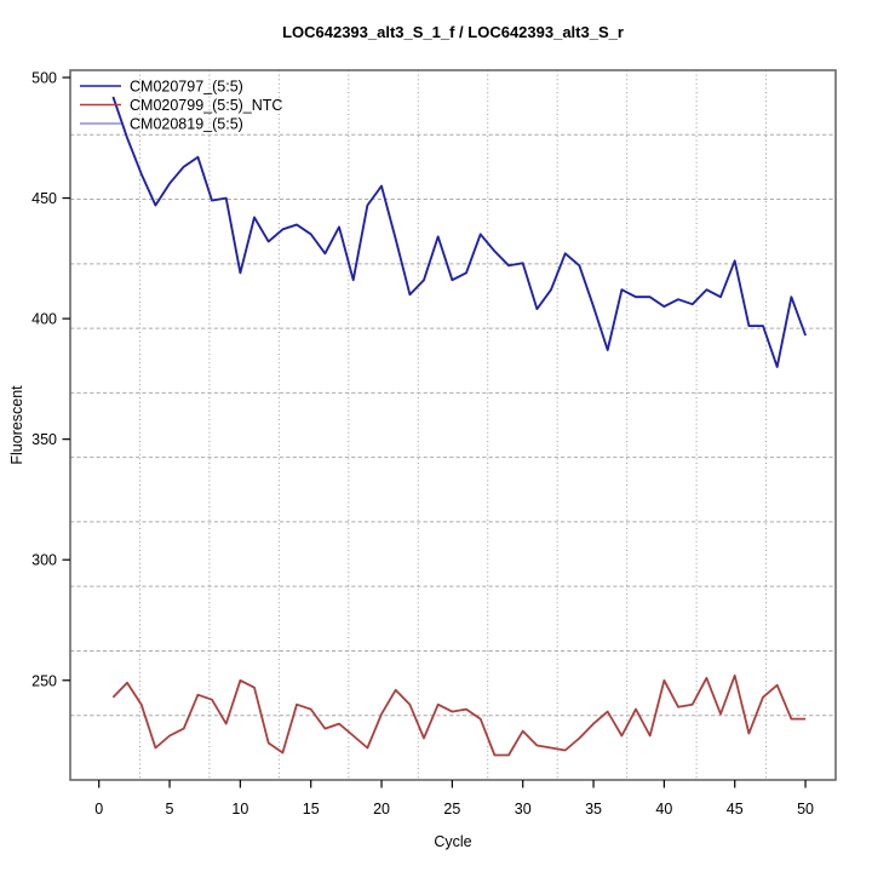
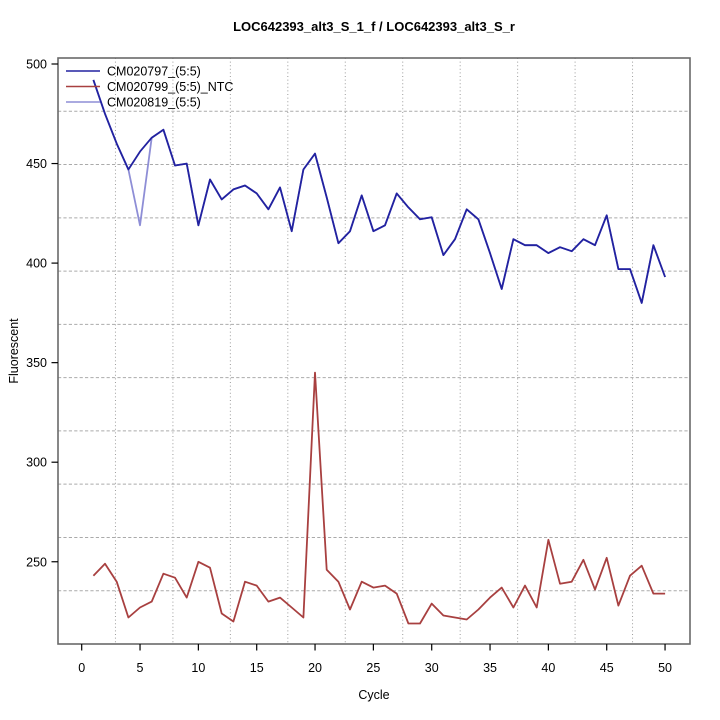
CM020819_(5:5)/5: 456 -> 419
CM020799_(5:5)_NTC/20: 236 -> 345
CM020799_(5:5)_NTC/40: 250 -> 261
